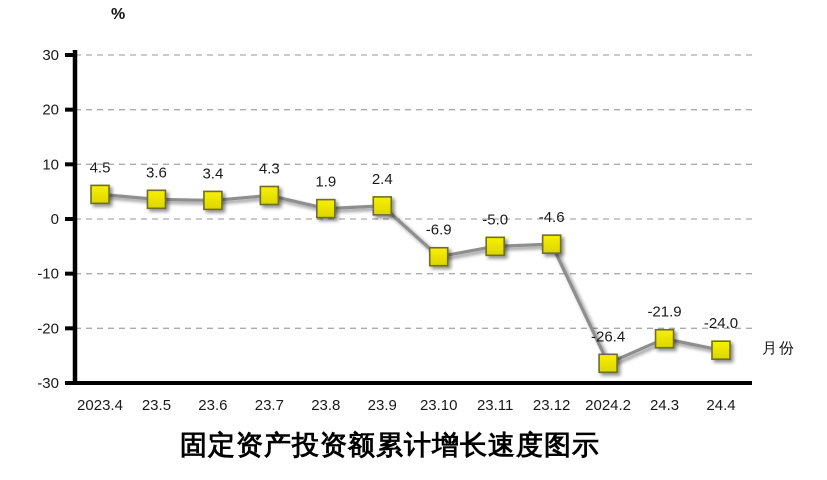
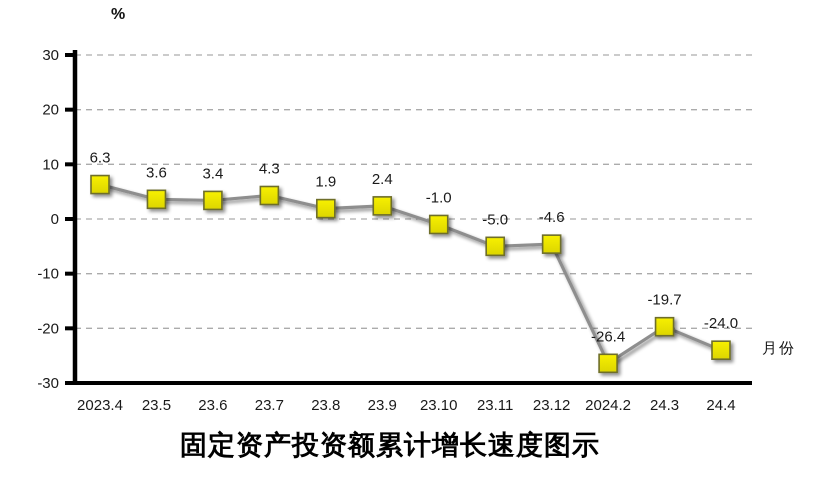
2023.4: 4.5 -> 6.3
23.10: -6.9 -> -1.0
24.3: -21.9 -> -19.7
